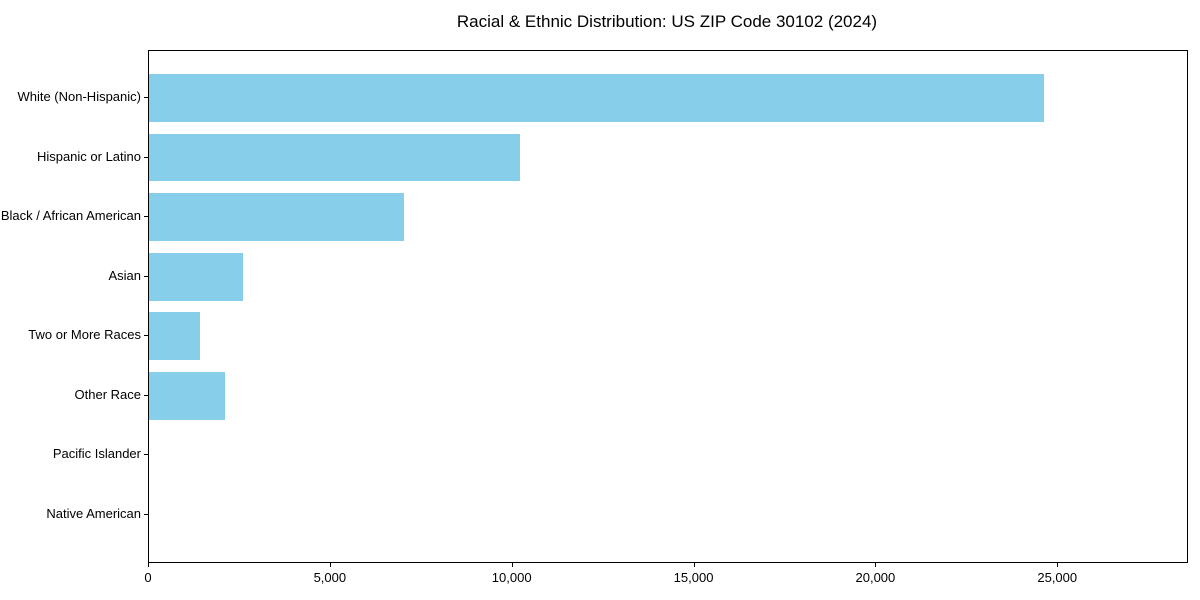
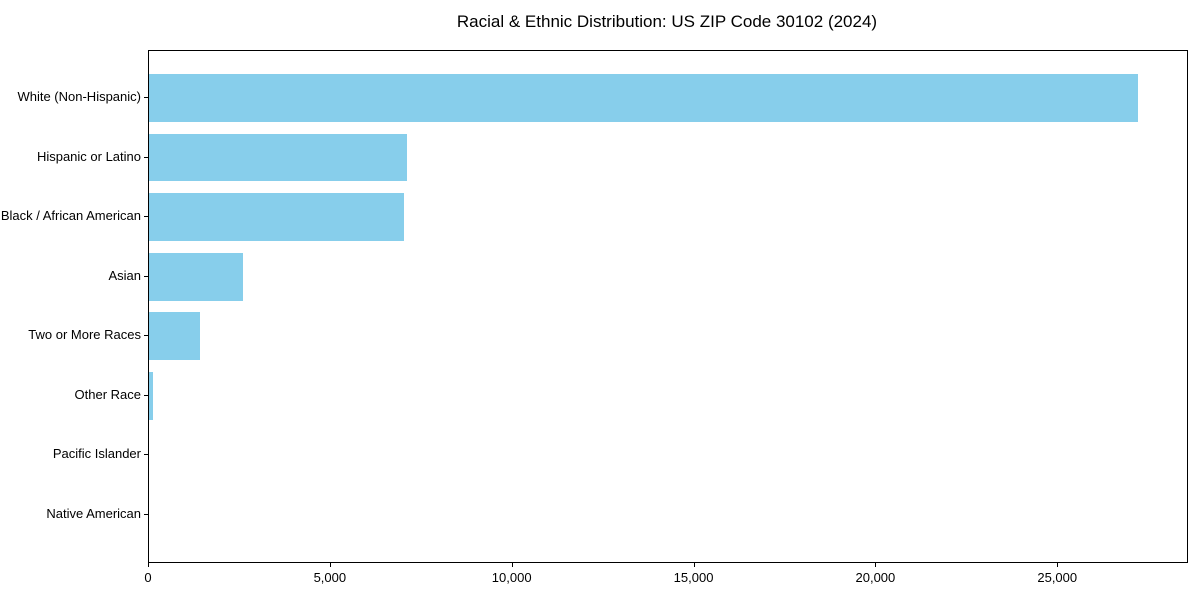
White (Non-Hispanic): 24600 -> 27200
Hispanic or Latino: 10200 -> 7100
Other Race: 2100 -> 100
